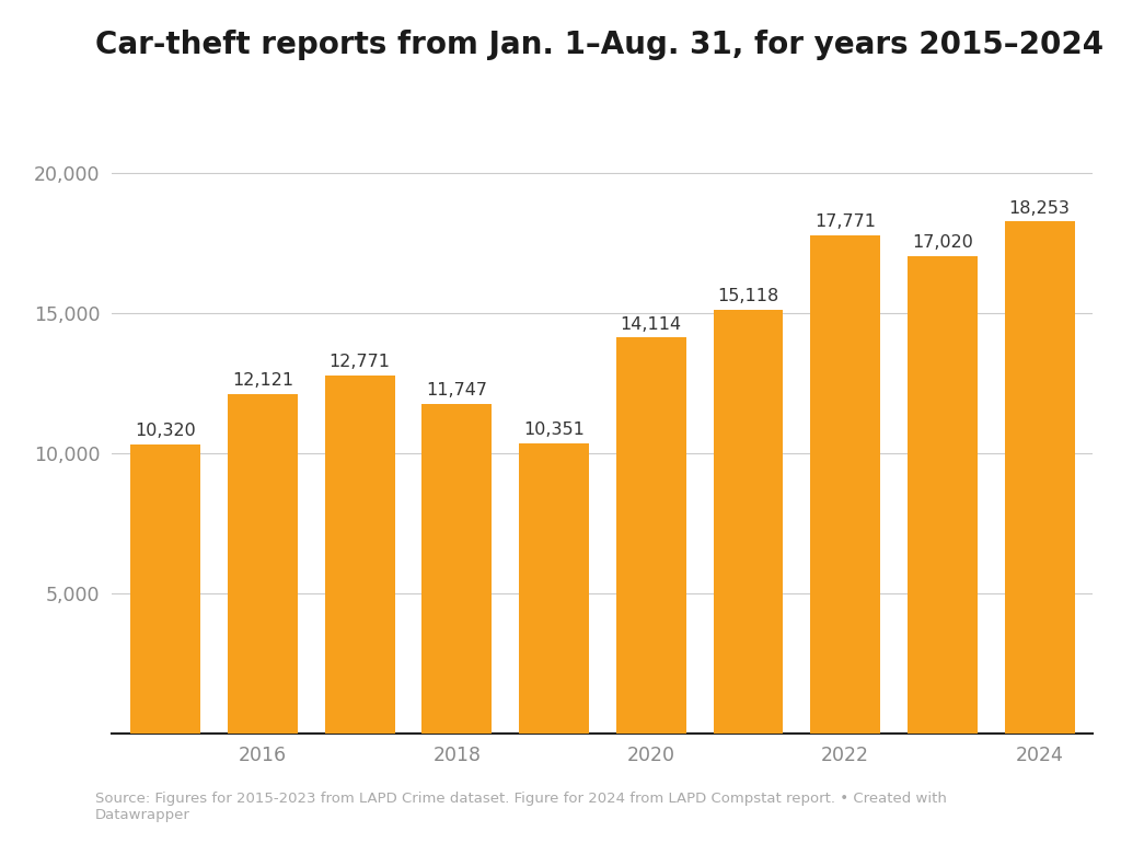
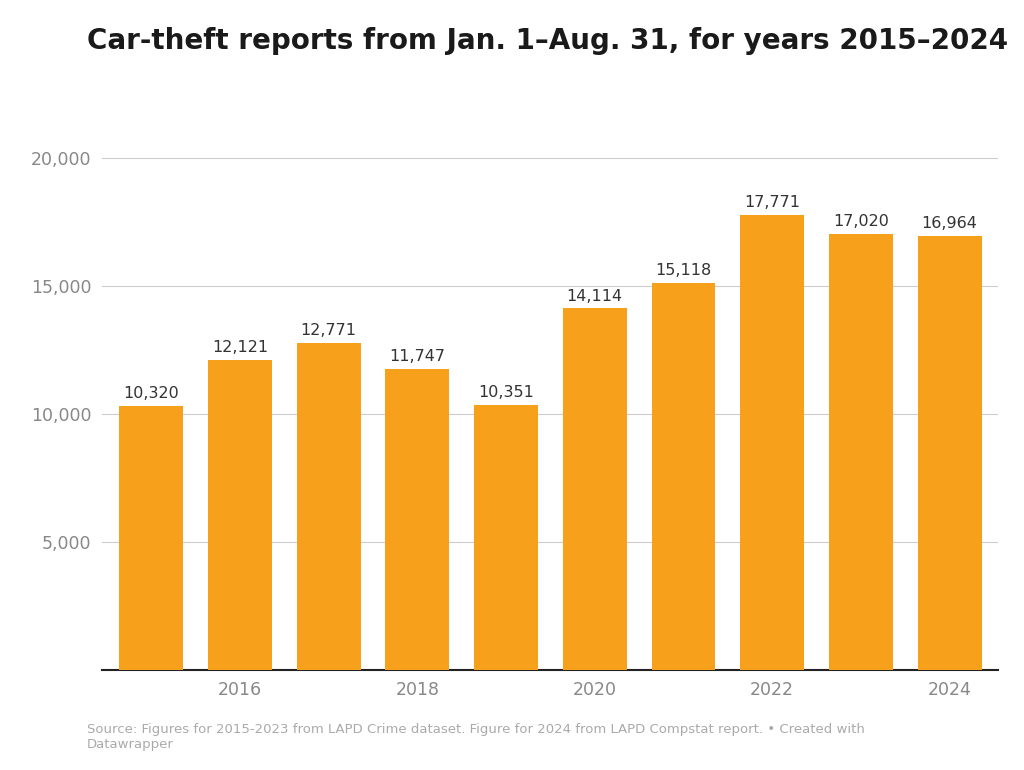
2024: 18,253 -> 16,964
